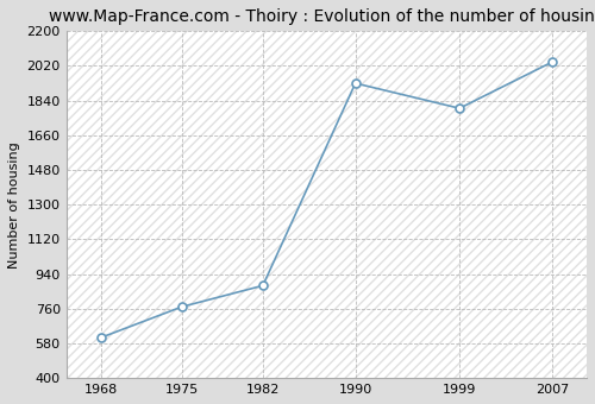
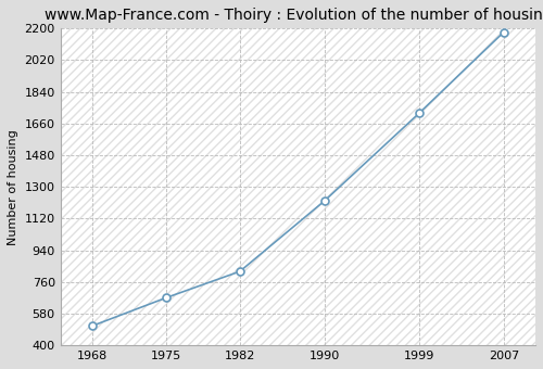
1968: 610 -> 510
1975: 770 -> 670
1982: 880 -> 820
1990: 1930 -> 1220
1999: 1800 -> 1720
2007: 2040 -> 2180
